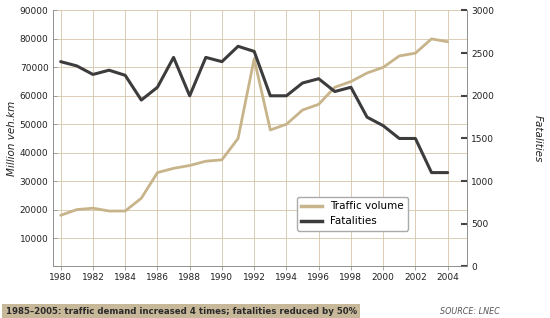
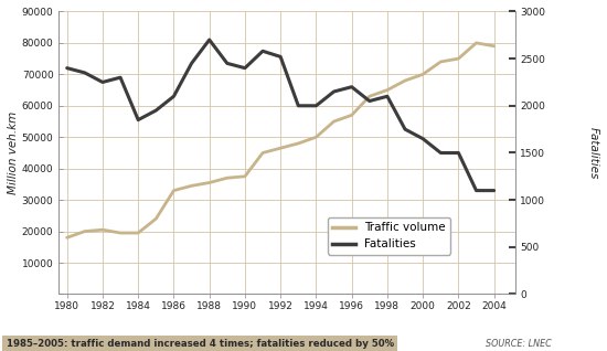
Fatalities/1984: 2240 -> 1850
Fatalities/1988: 2000 -> 2700
Traffic volume/1992: 73000 -> 46500
